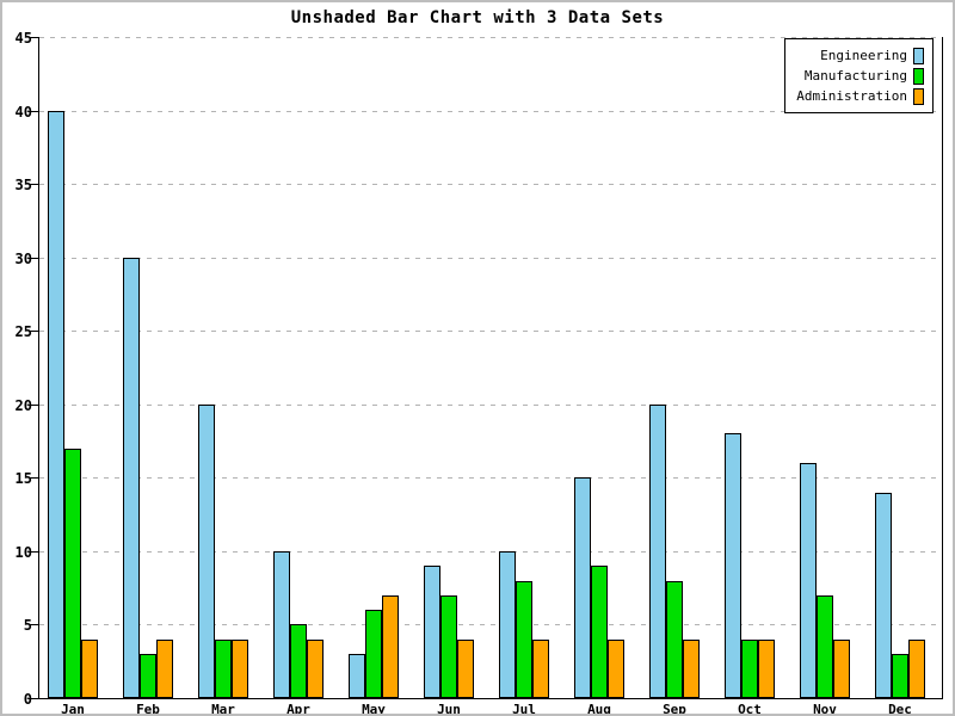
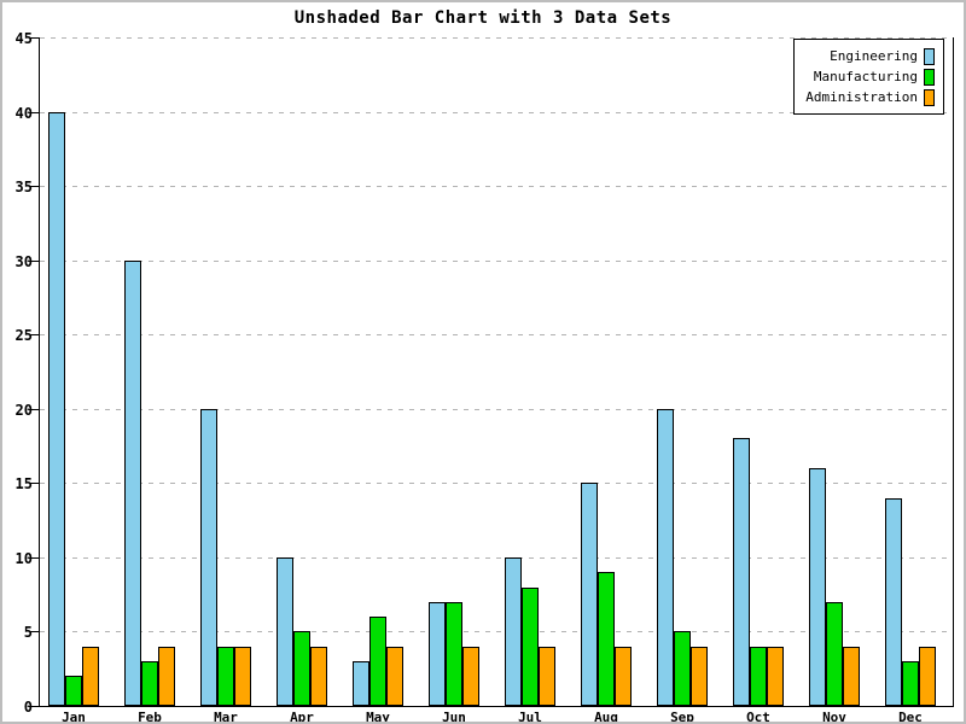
Manufacturing/Jan: 17 -> 2
Administration/May: 7 -> 4
Engineering/Jun: 9 -> 7
Manufacturing/Sep: 8 -> 5
